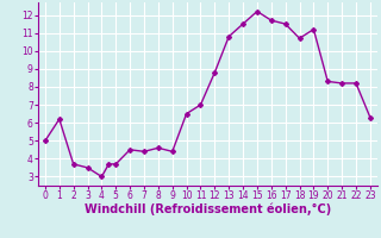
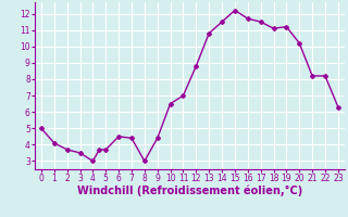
1: 6.2 -> 4.1
8: 4.6 -> 3.0
18: 10.7 -> 11.1
20: 8.3 -> 10.2
